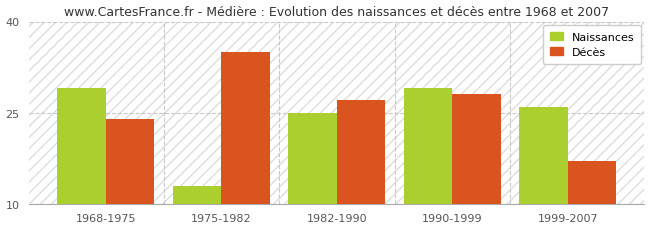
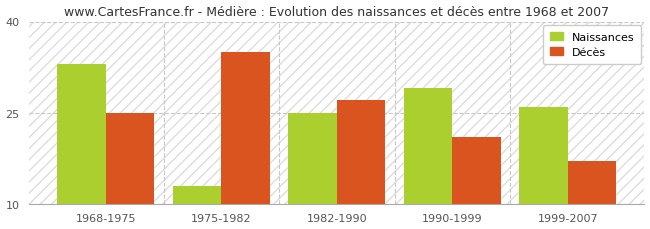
Naissances/1968-1975: 29 -> 33
Décès/1968-1975: 24 -> 25
Décès/1990-1999: 28 -> 21
